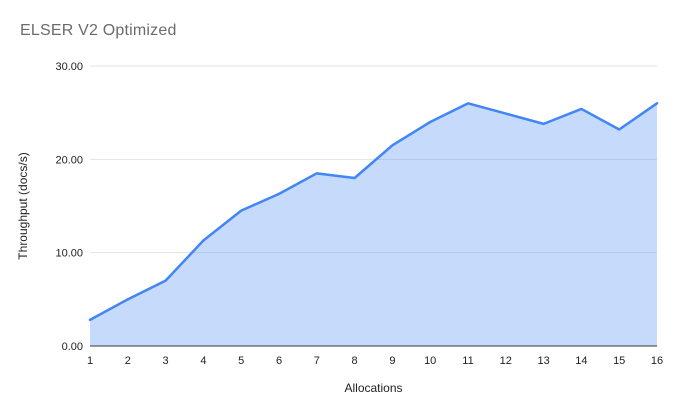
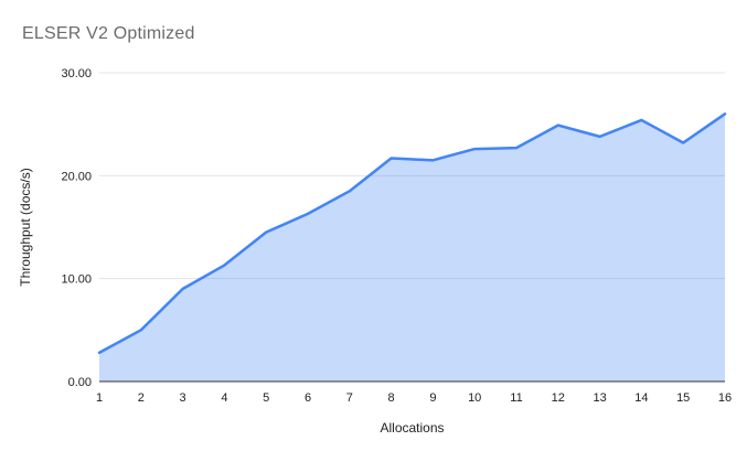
3: 7 -> 9
8: 18 -> 22
10: 24 -> 23
11: 26 -> 23
